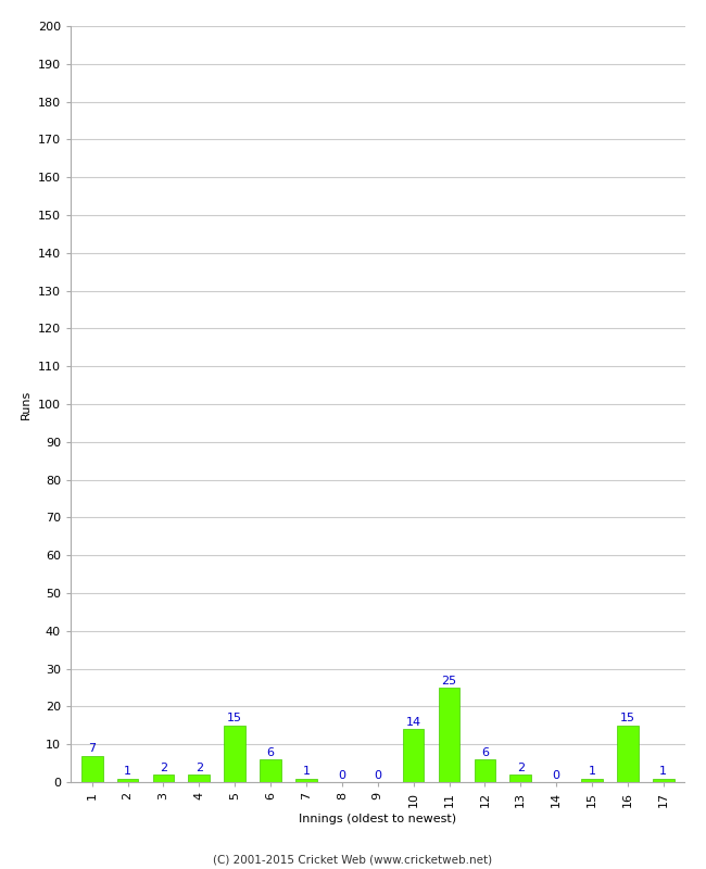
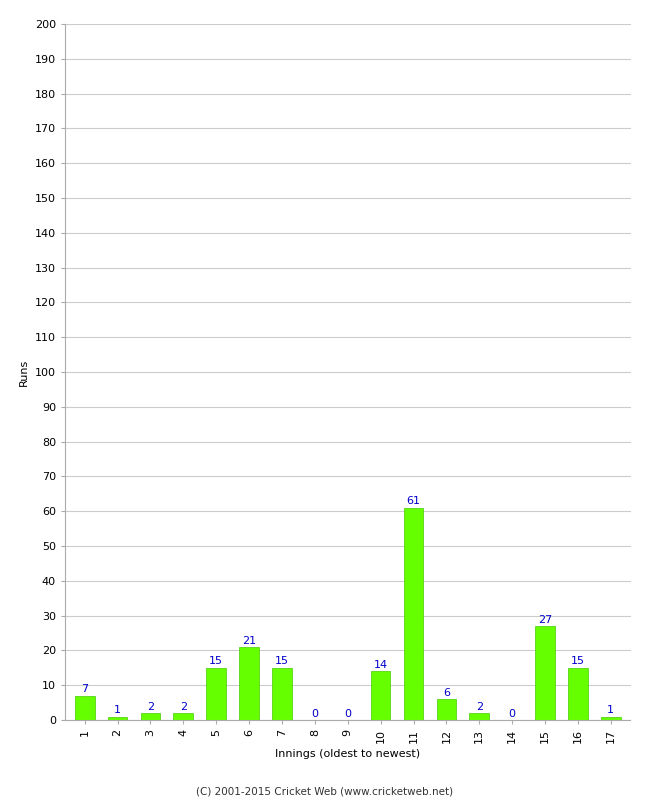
6: 6 -> 21
7: 1 -> 15
11: 25 -> 61
15: 1 -> 27
